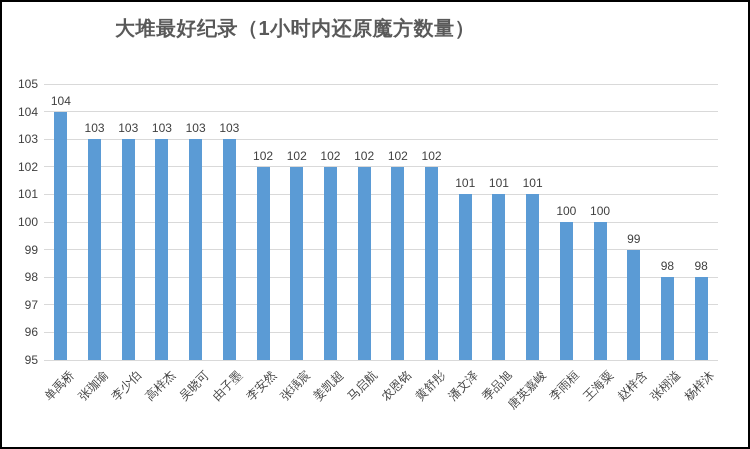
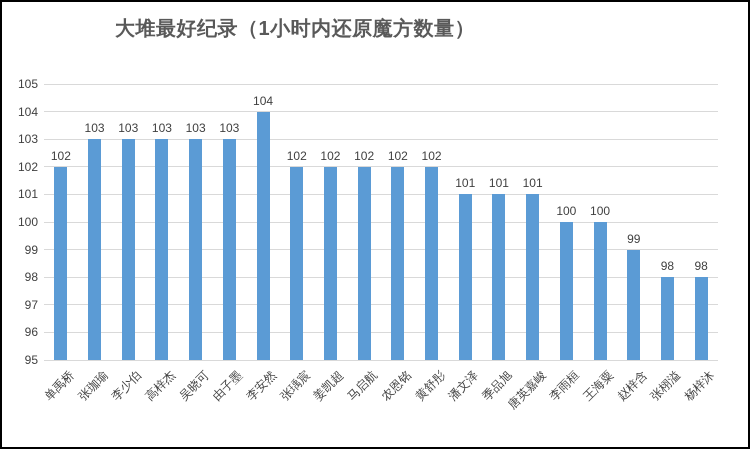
单禹桥: 104 -> 102
李安然: 102 -> 104
